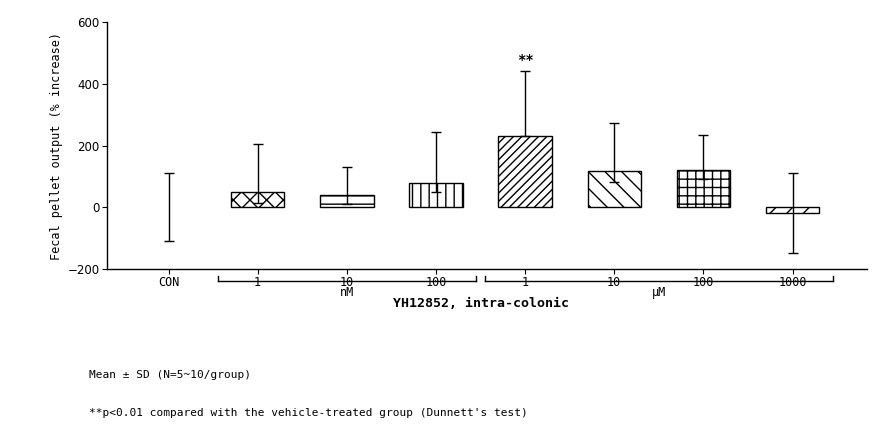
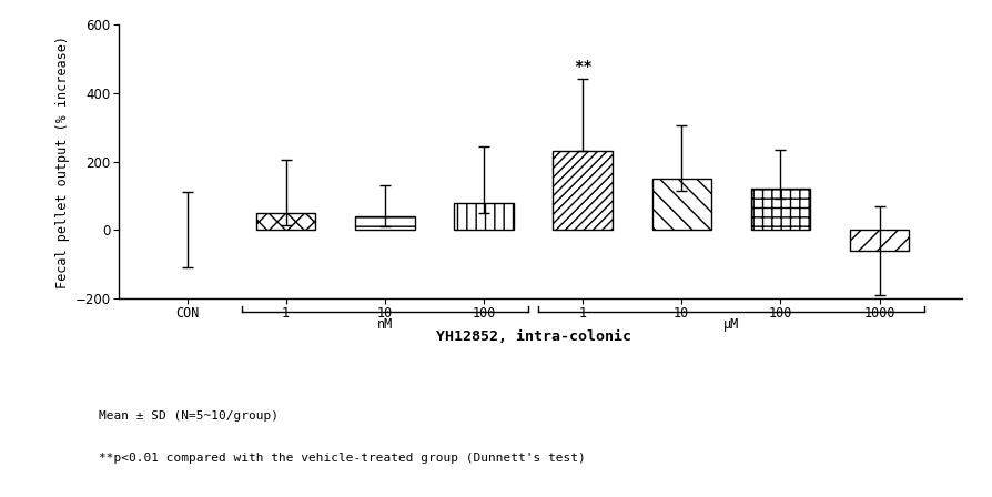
10: 118 -> 150
1000: -20 -> -60
